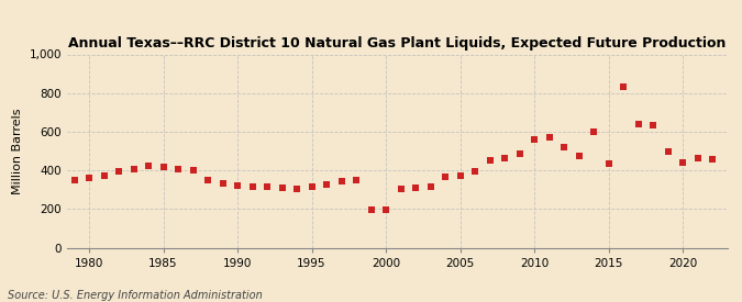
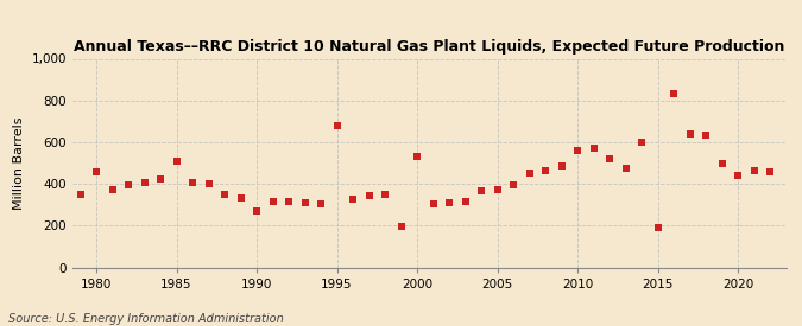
1980: 360 -> 460
1985: 420 -> 510
1990: 320 -> 270
1995: 320 -> 680
2000: 200 -> 530
2015: 430 -> 190
